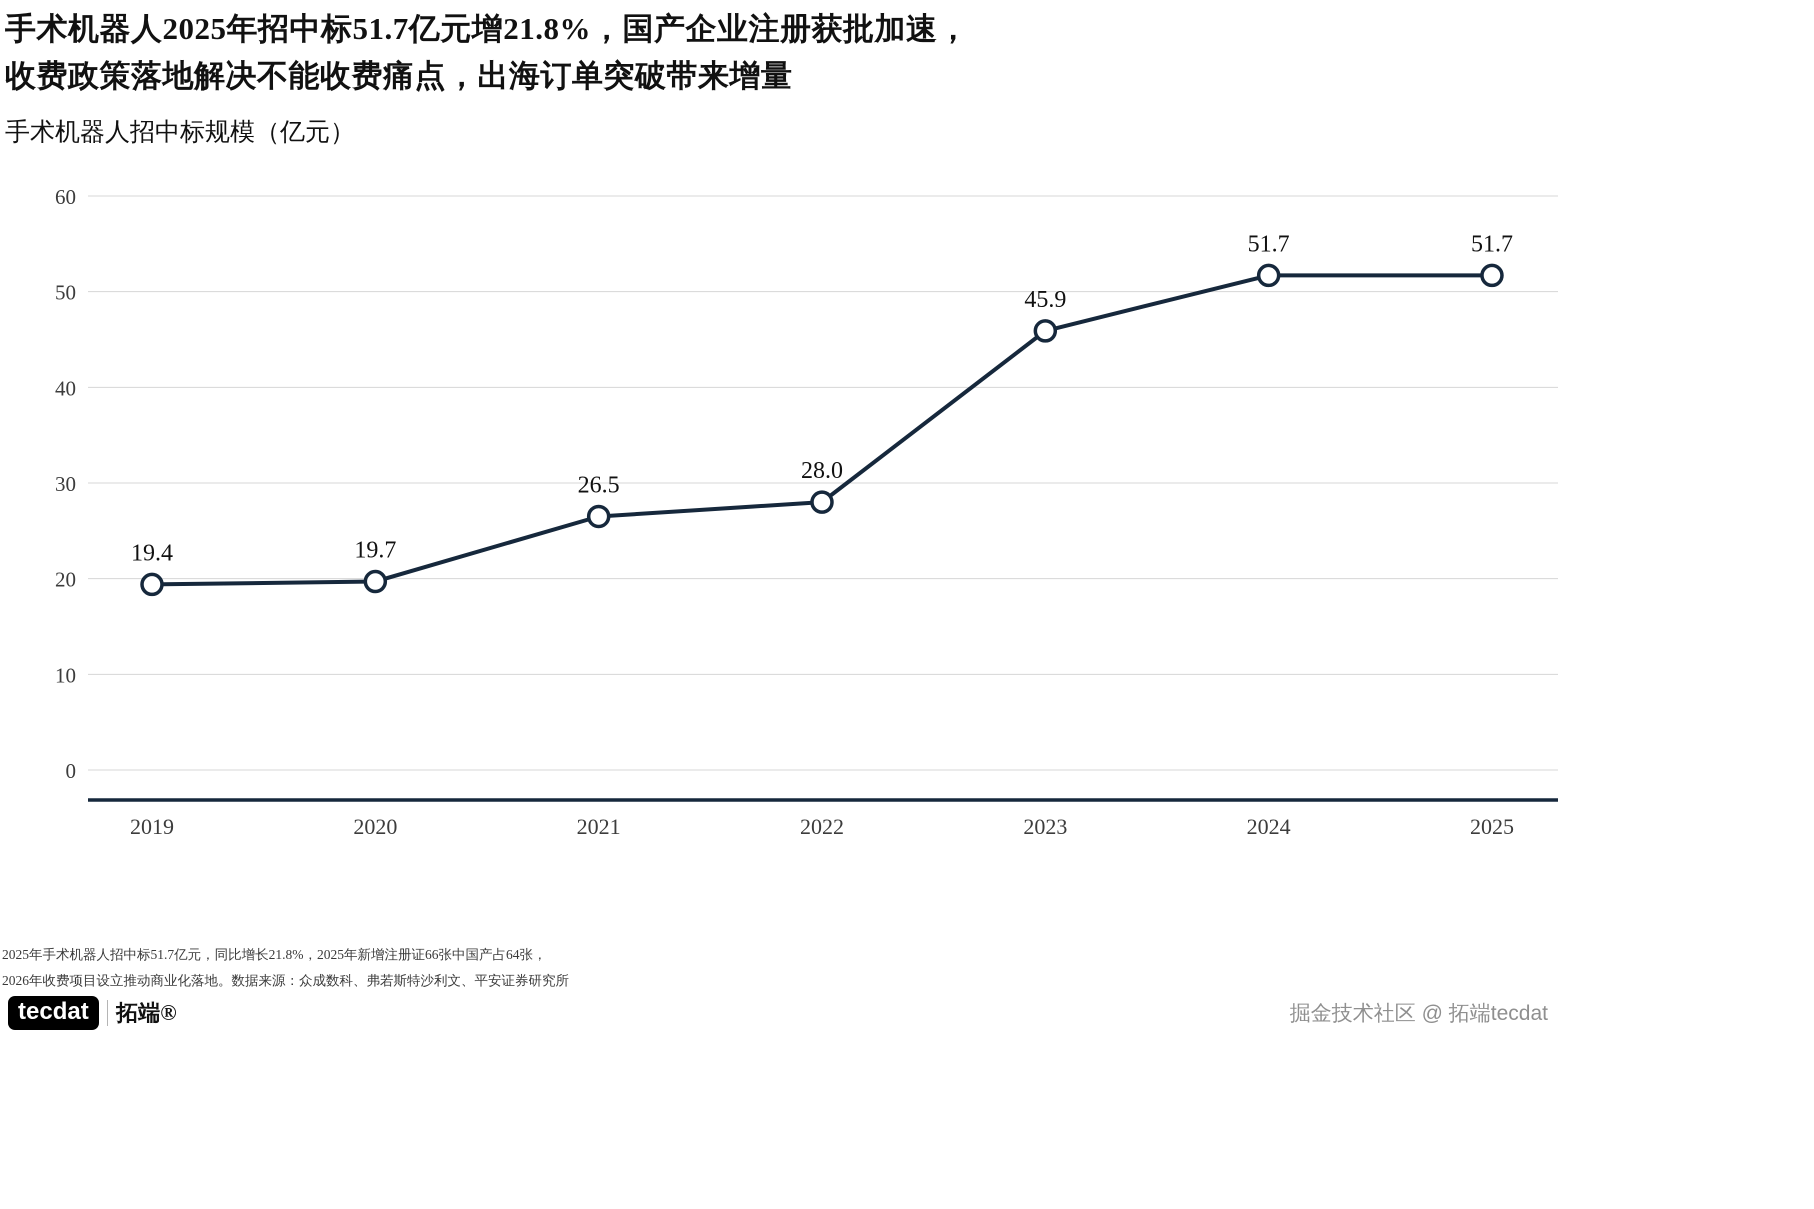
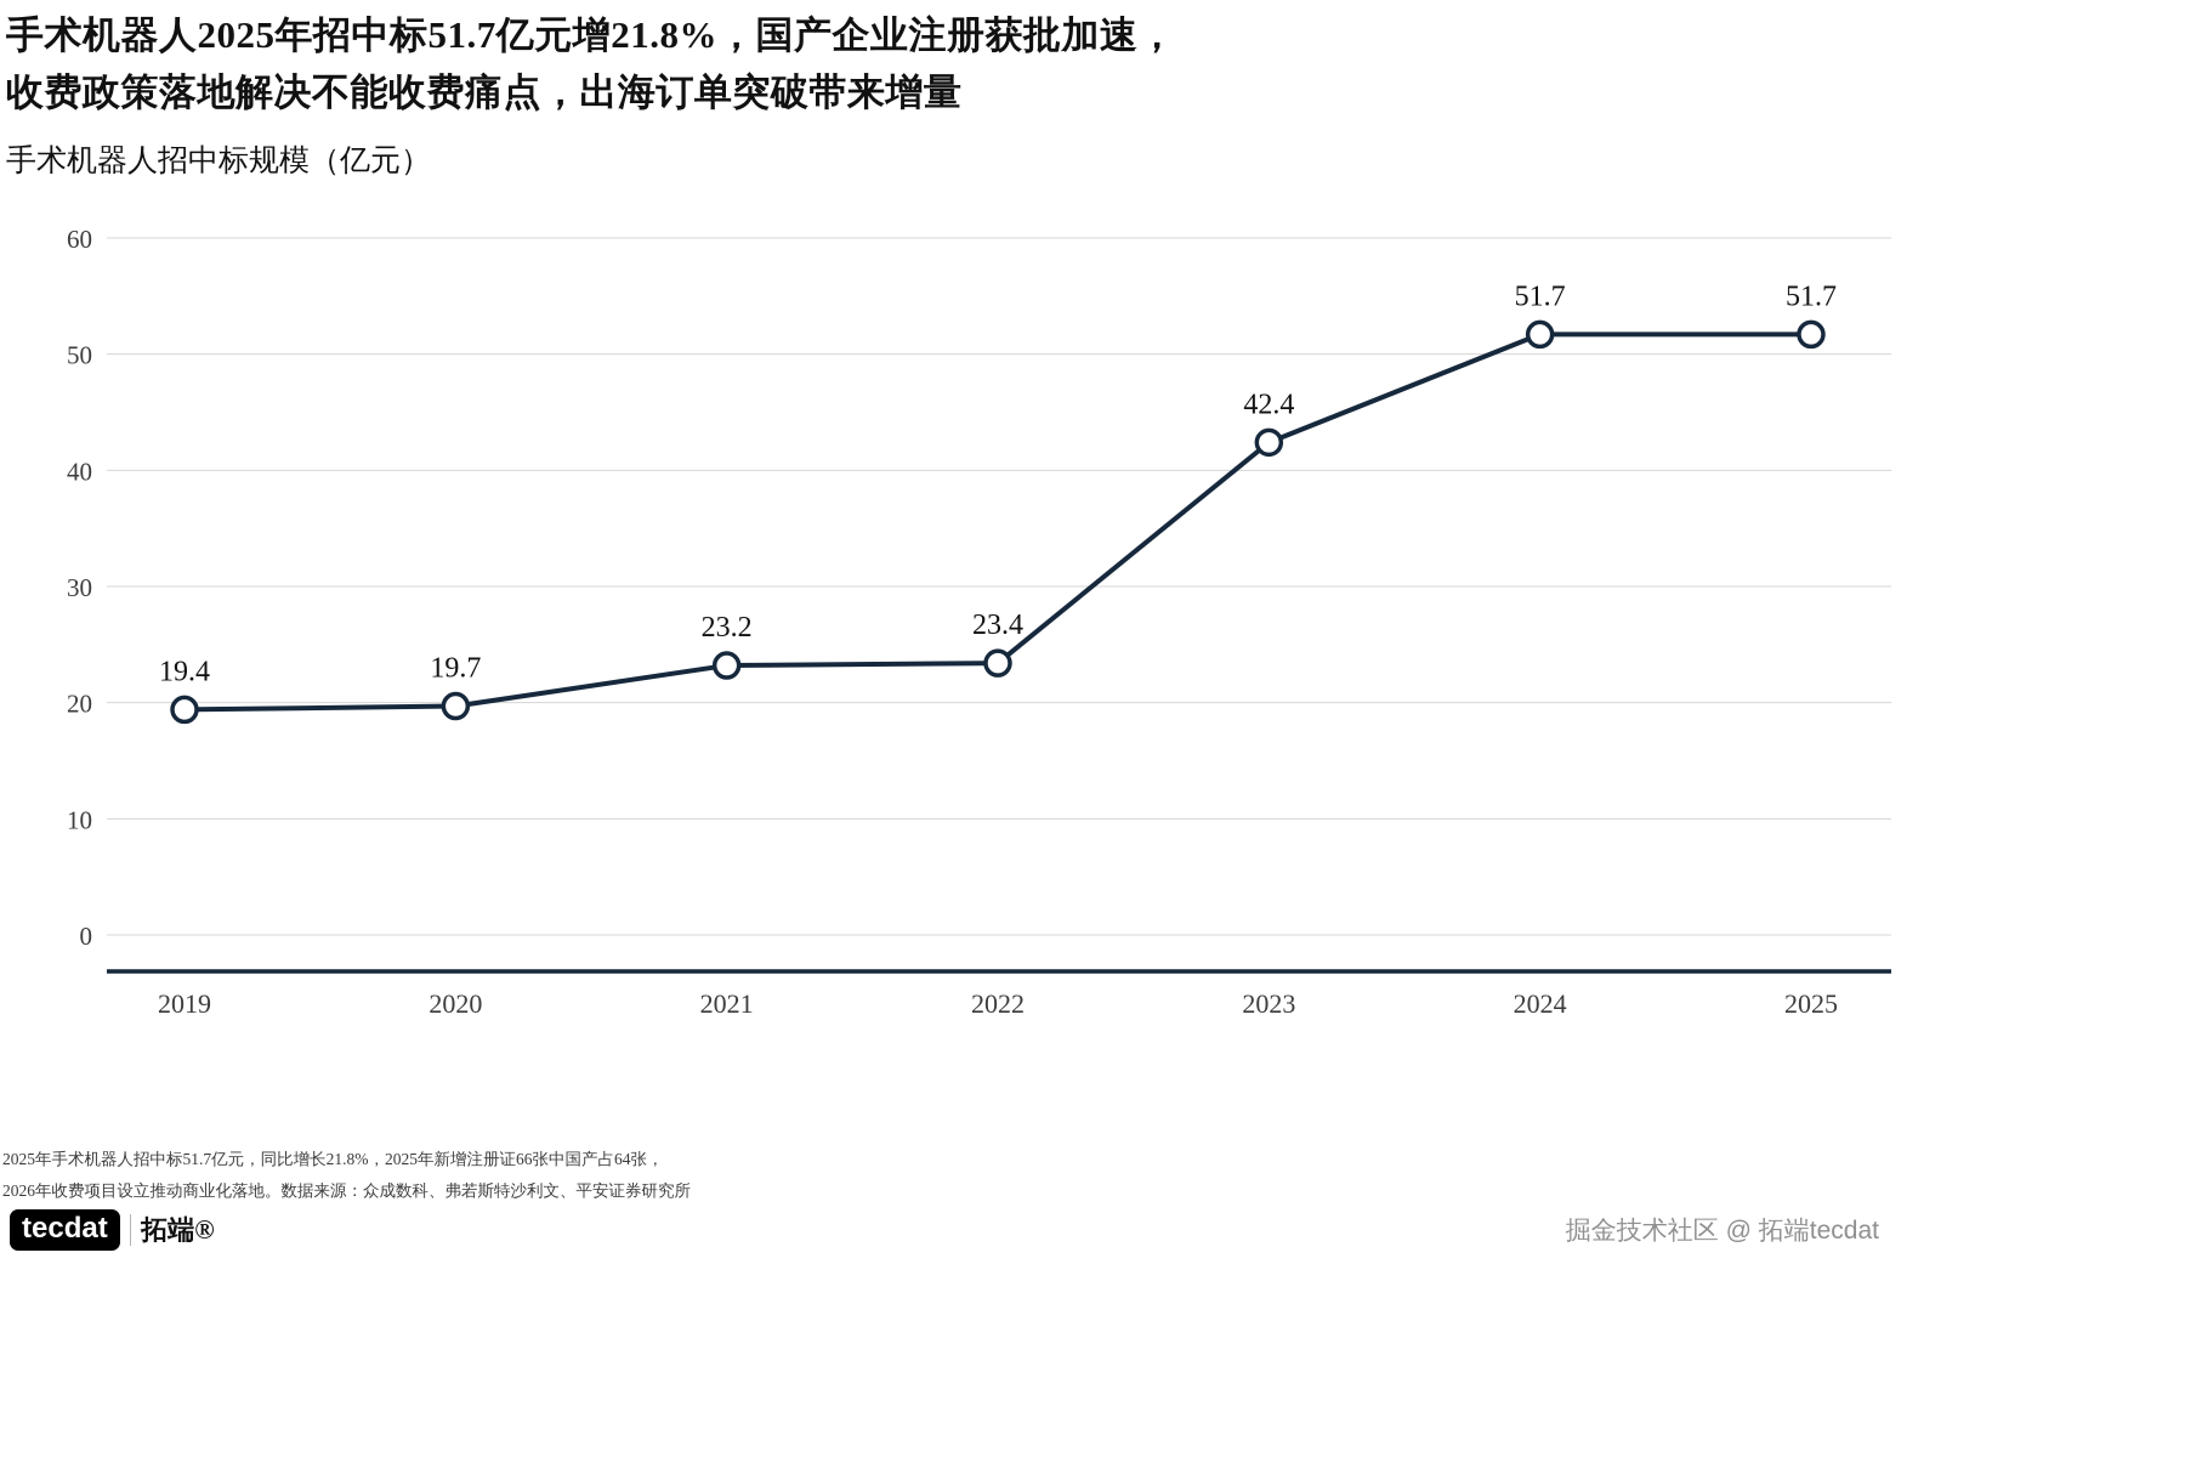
2021: 26.5 -> 23.2
2022: 28.0 -> 23.4
2023: 45.9 -> 42.4
